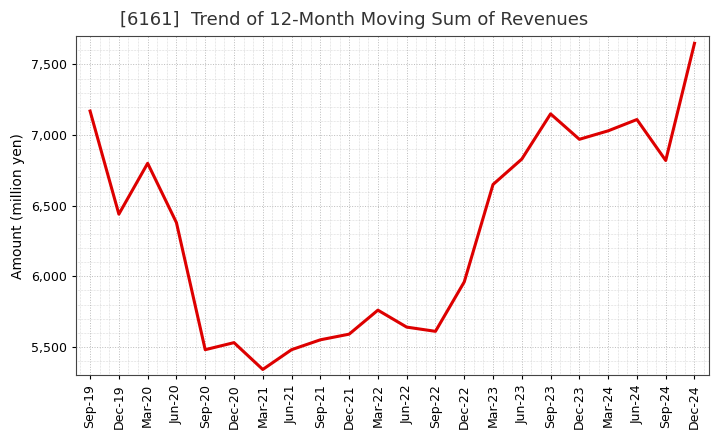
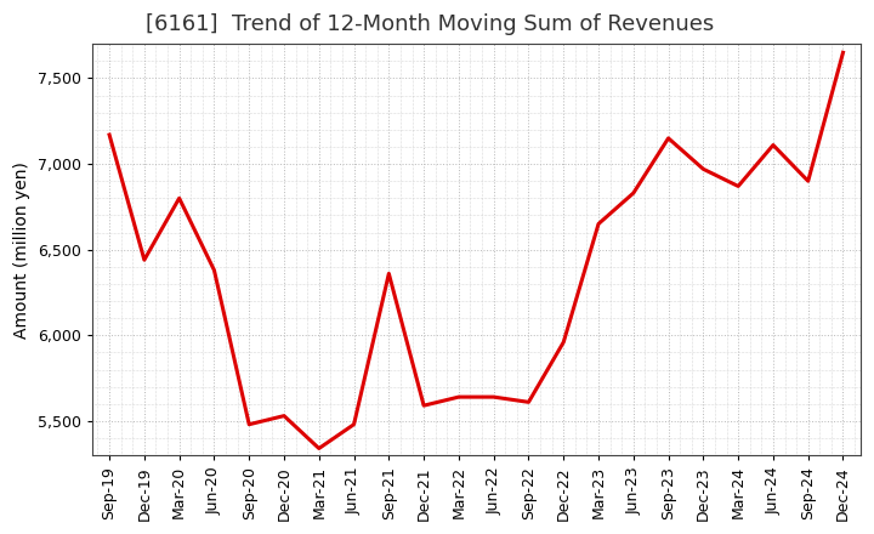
Sep-21: 5,550 -> 6,360
Mar-22: 5,760 -> 5,640
Mar-24: 7,030 -> 6,870
Sep-24: 6,820 -> 6,900
